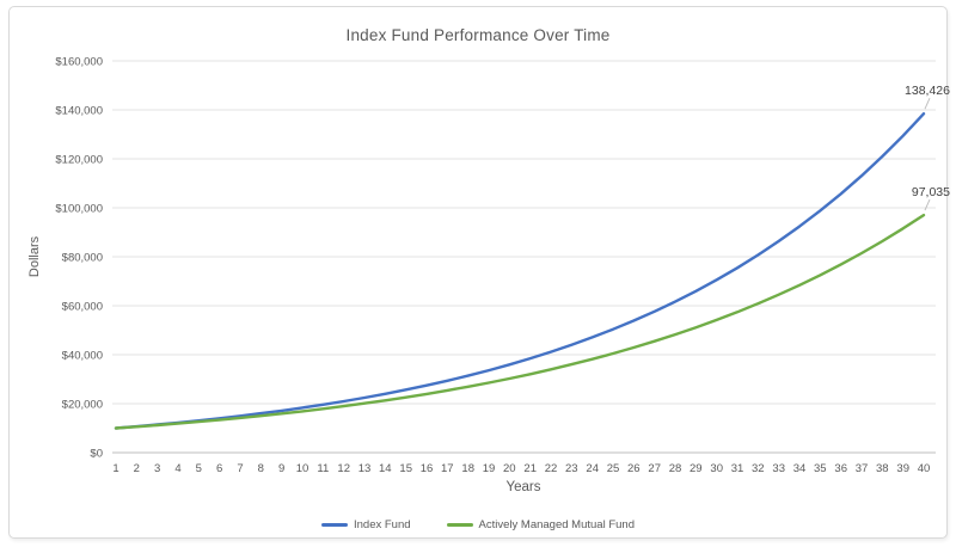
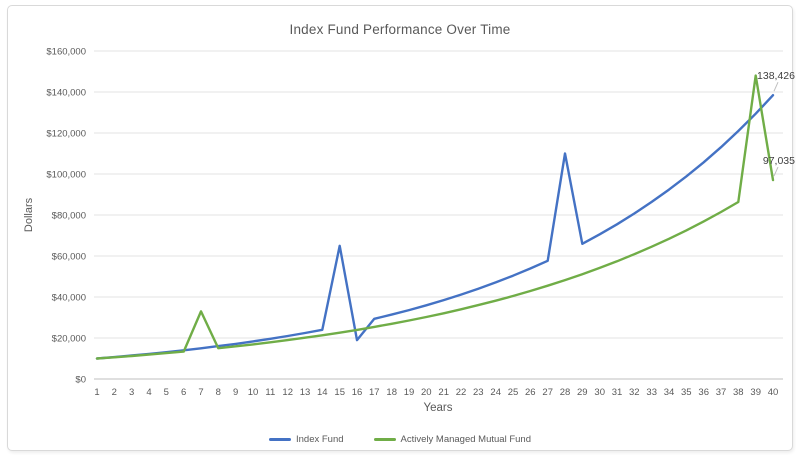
Actively Managed Mutual Fund/7: $14000 -> $33000
Index Fund/15: $26000 -> $65000
Index Fund/16: $27000 -> $19000
Index Fund/28: $62000 -> $110000
Actively Managed Mutual Fund/39: $92000 -> $148000
